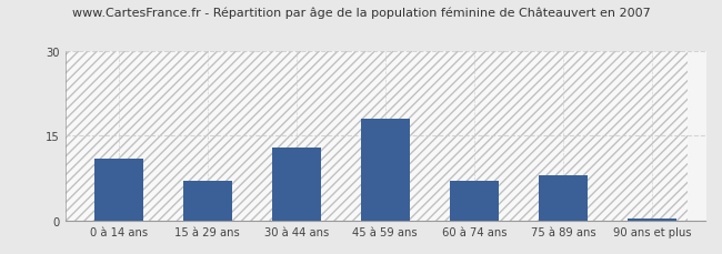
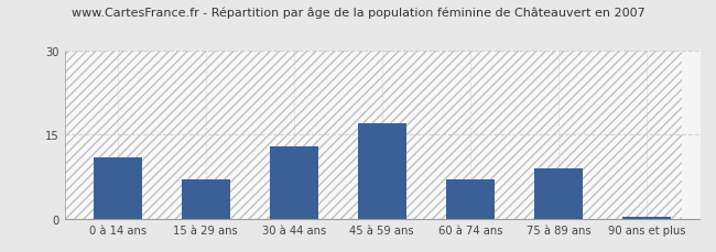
45 à 59 ans: 18.0 -> 17.0
75 à 89 ans: 8.0 -> 9.0
